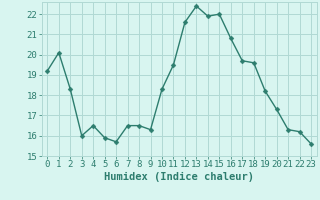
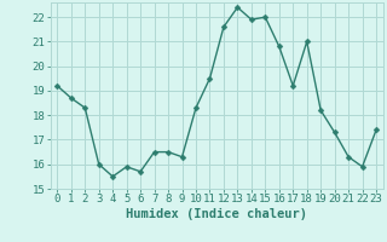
1: 20.1 -> 18.7
4: 16.5 -> 15.5
17: 19.7 -> 19.2
18: 19.6 -> 21.0
22: 16.2 -> 15.9
23: 15.6 -> 17.4
